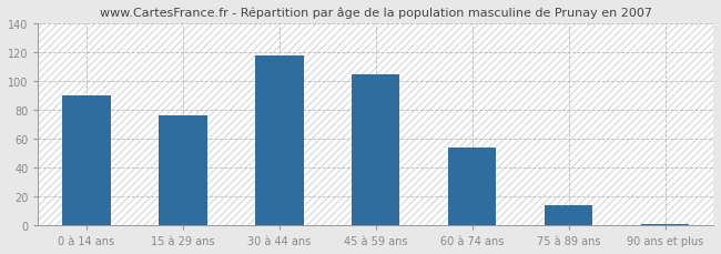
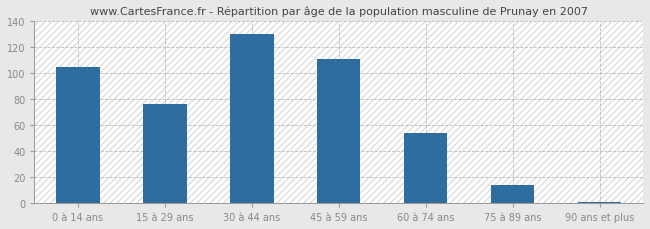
0 à 14 ans: 90 -> 105
30 à 44 ans: 118 -> 130
45 à 59 ans: 105 -> 111
